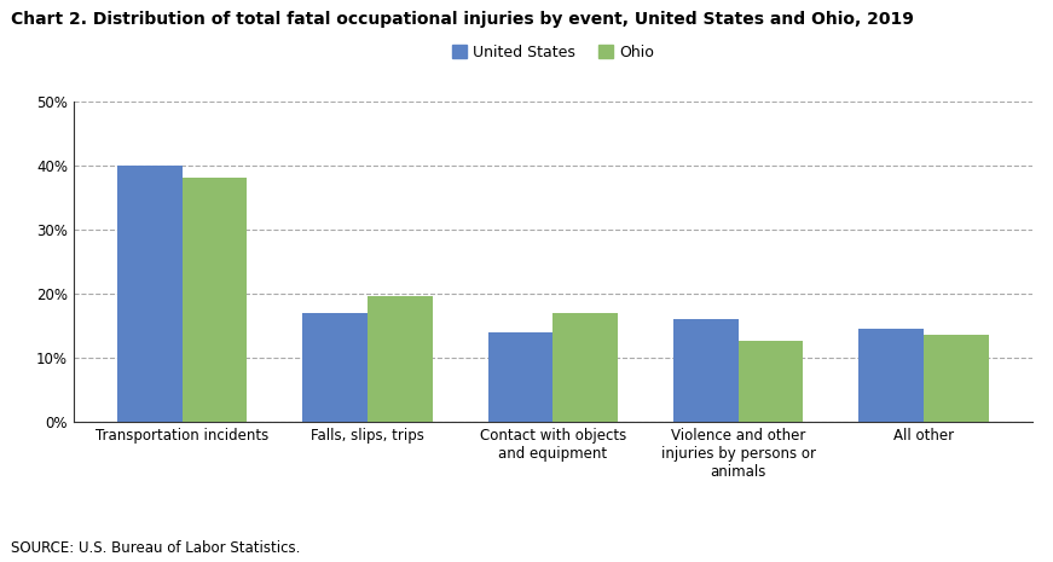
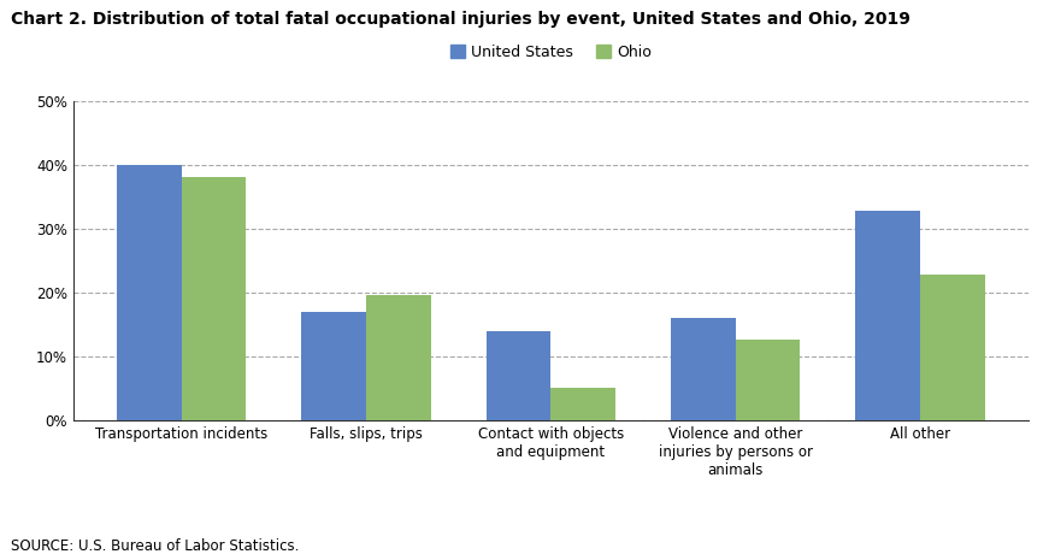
Ohio/Contact with objects and equipment: 17.0% -> 5.0%
United States/All other: 14.5% -> 32.8%
Ohio/All other: 13.5% -> 22.8%
